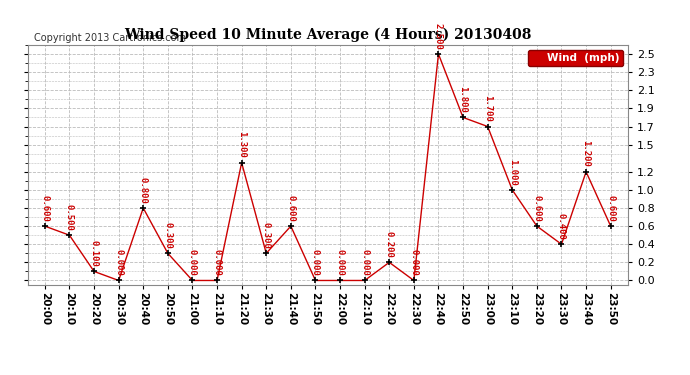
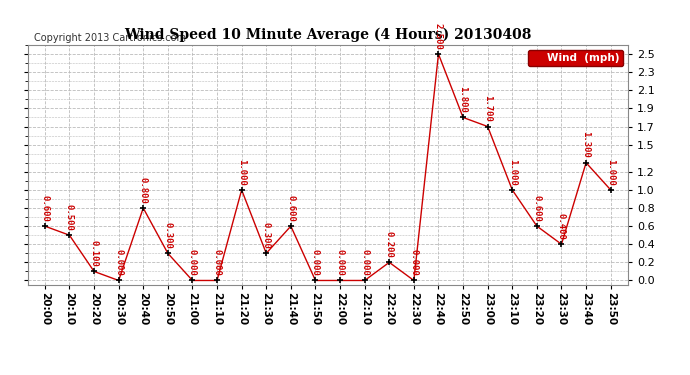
21:20: 1.300 -> 1.000
23:40: 1.200 -> 1.300
23:50: 0.600 -> 1.000
